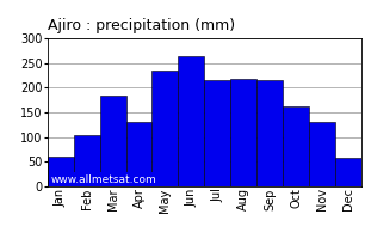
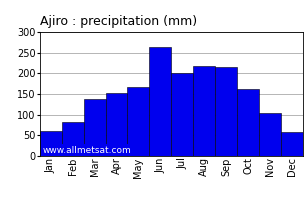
Feb: 105 -> 82
Mar: 185 -> 138
Apr: 130 -> 153
May: 235 -> 168
Jul: 215 -> 200
Nov: 130 -> 103
